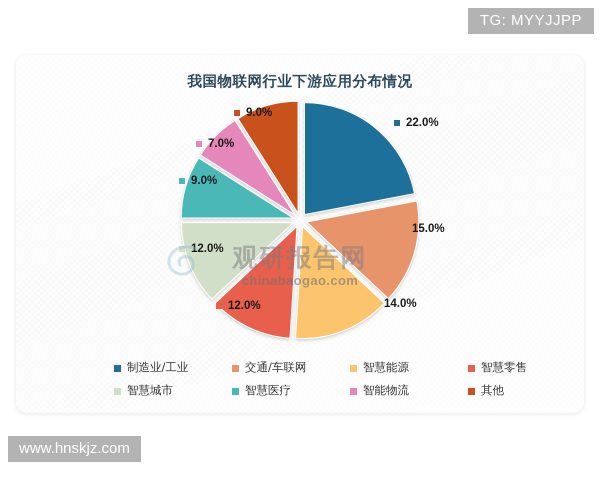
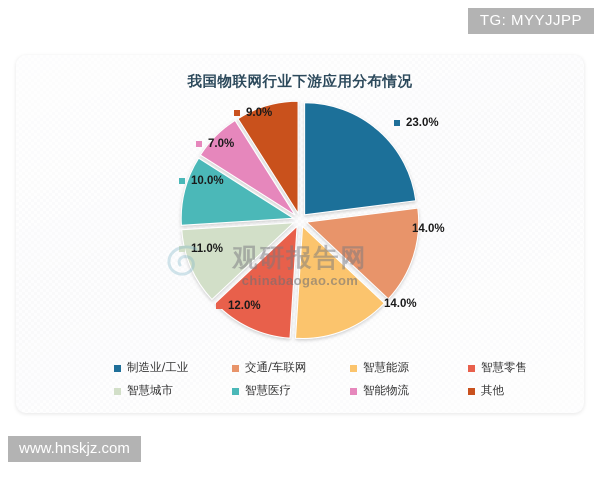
制造业/工业: 22.0% -> 23.0%
交通/车联网: 15.0% -> 14.0%
智慧城市: 12.0% -> 11.0%
智慧医疗: 9.0% -> 10.0%
